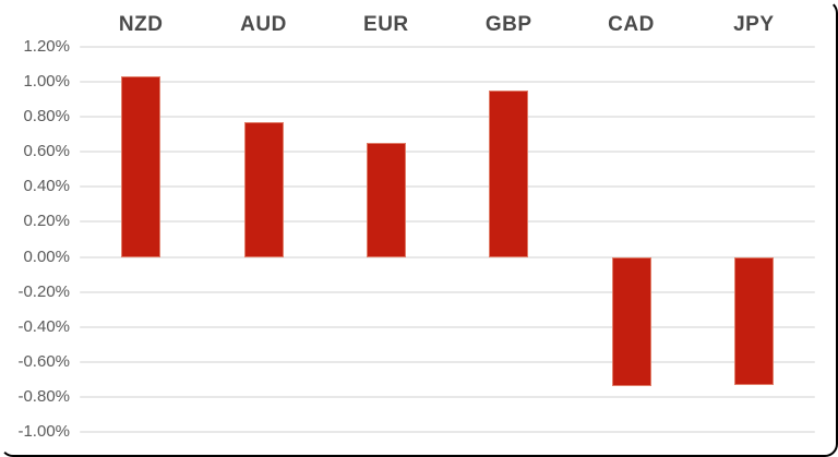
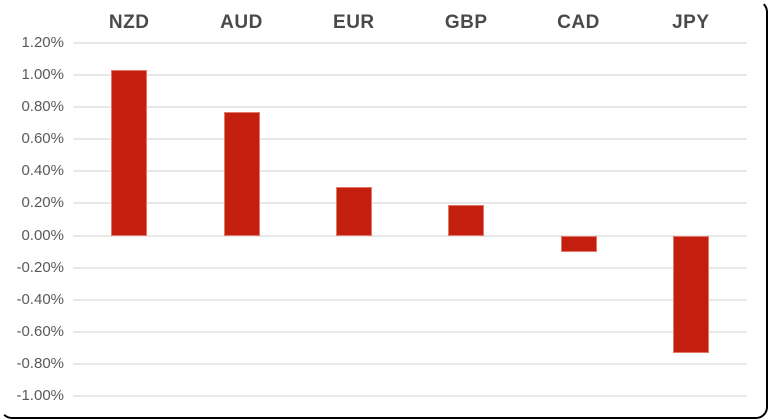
EUR: 0.65% -> 0.30%
GBP: 0.95% -> 0.19%
CAD: -0.74% -> -0.10%
